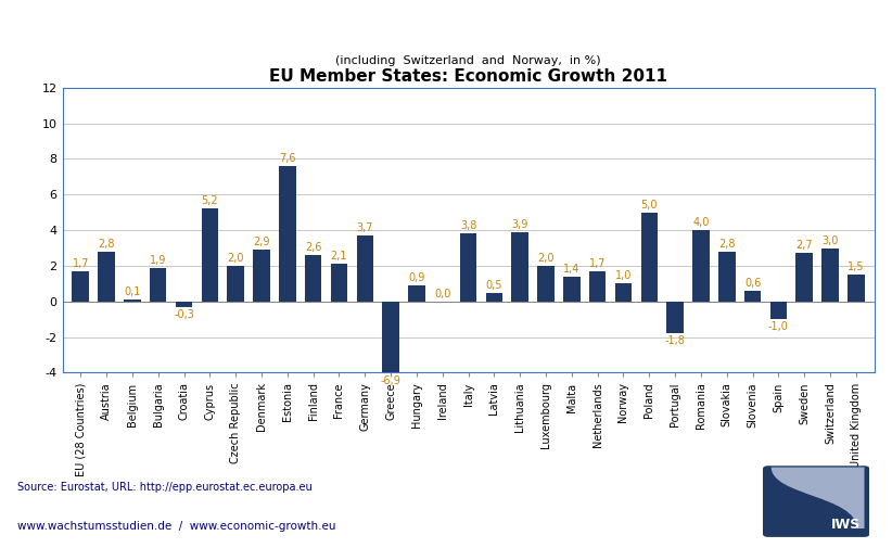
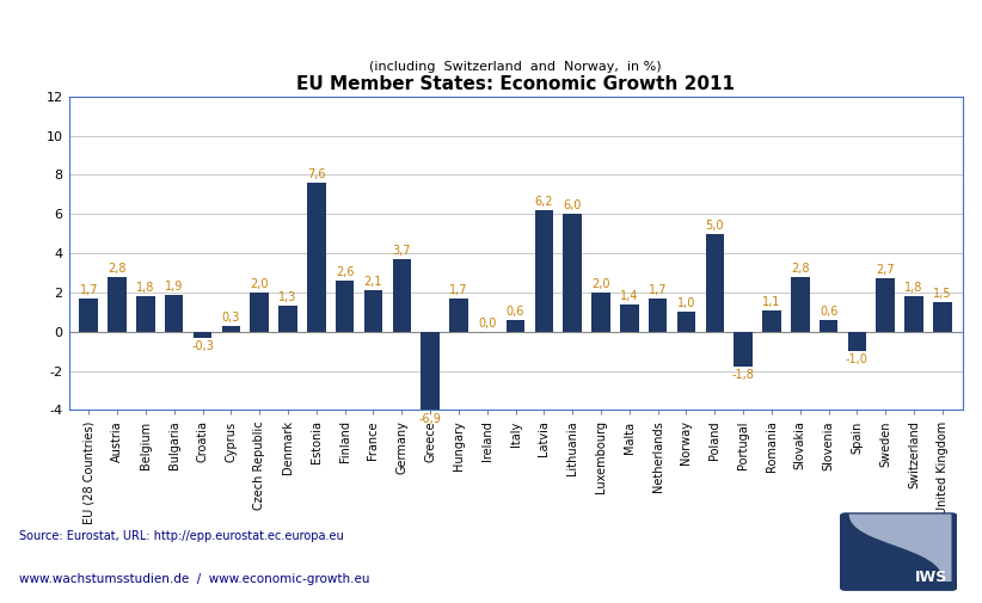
Belgium: 0,1 -> 1,8
Cyprus: 5,2 -> 0,3
Denmark: 2,9 -> 1,3
Hungary: 0,9 -> 1,7
Italy: 3,8 -> 0,6
Latvia: 0,5 -> 6,2
Lithuania: 3,9 -> 6,0
Romania: 4,0 -> 1,1
Switzerland: 3,0 -> 1,8
